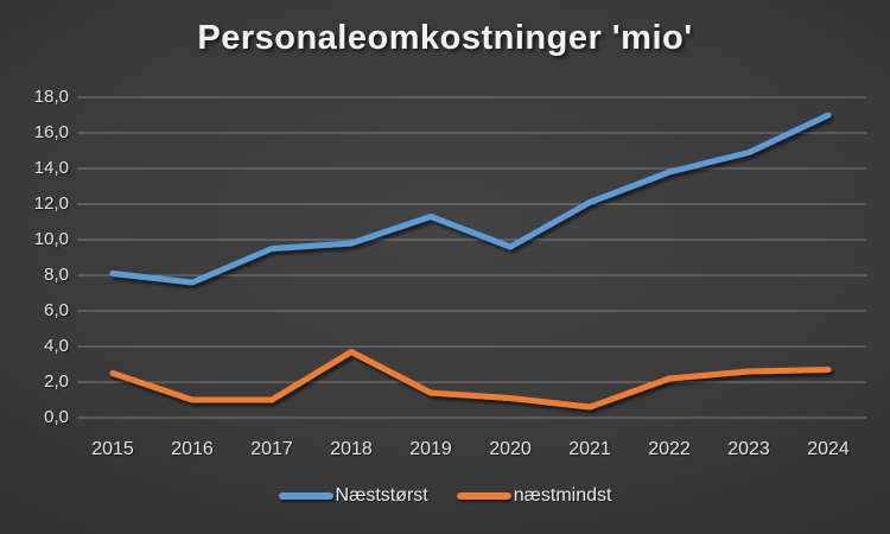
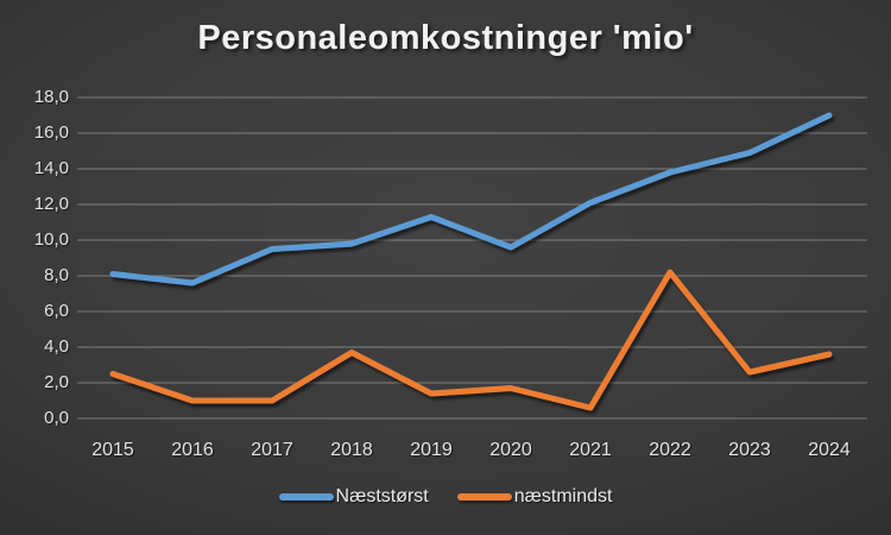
næstmindst/2020: 1,1 -> 1,7
næstmindst/2022: 2,2 -> 8,2
næstmindst/2024: 2,7 -> 3,6
